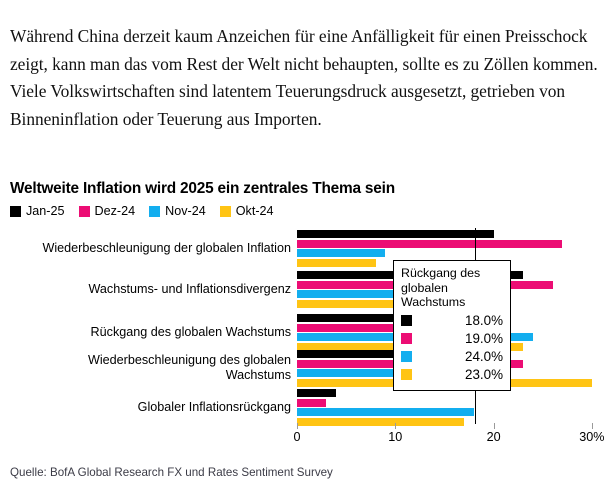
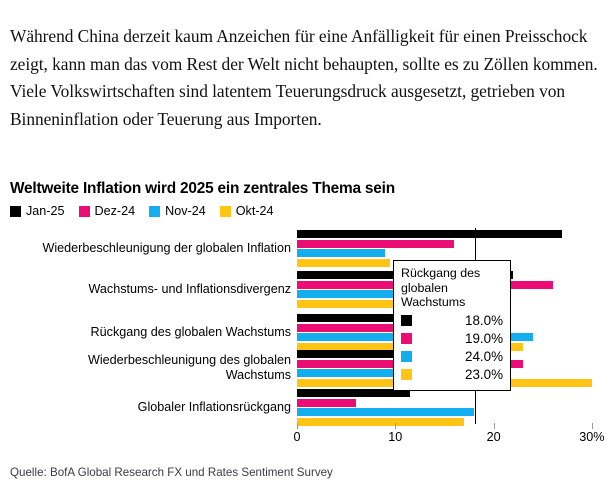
Jan-25/Wiederbeschleunigung der globalen Inflation: 20% -> 27%
Dez-24/Wiederbeschleunigung der globalen Inflation: 27% -> 16%
Okt-24/Wiederbeschleunigung der globalen Inflation: 8% -> 10%
Jan-25/Wachstums- und Inflationsdivergenz: 23% -> 22%
Jan-25/Globaler Inflationsrückgang: 4% -> 12%
Dez-24/Globaler Inflationsrückgang: 3% -> 6%
